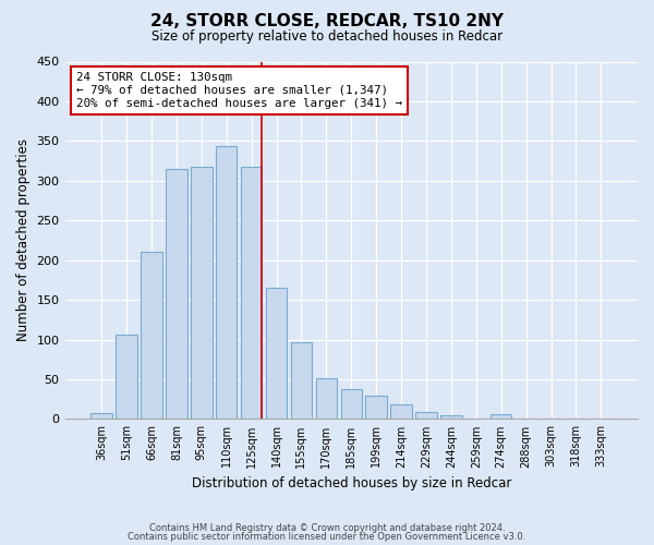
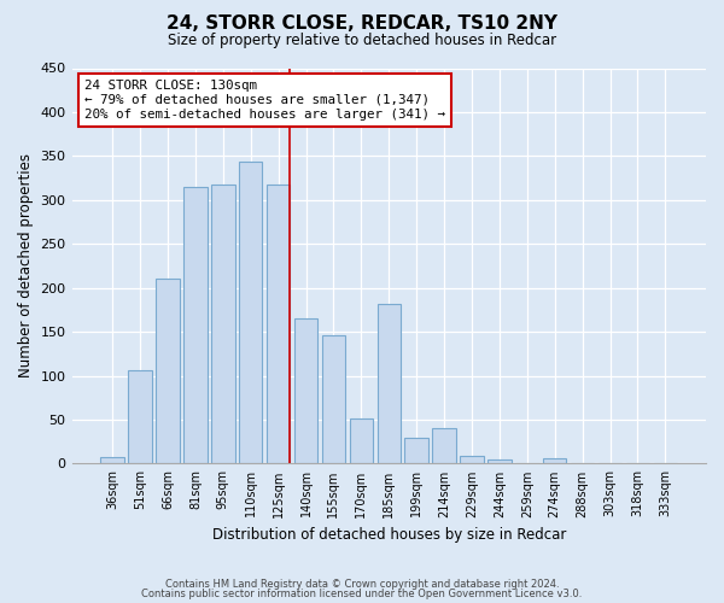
155sqm: 97 -> 146
185sqm: 37 -> 182
214sqm: 18 -> 40
